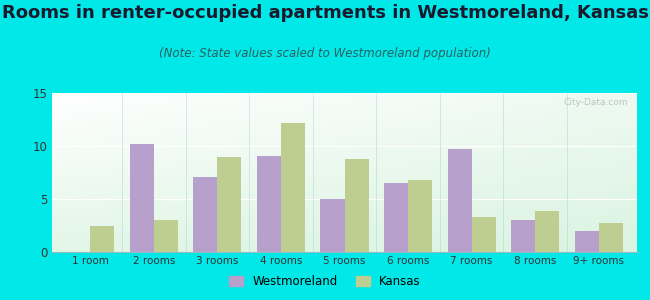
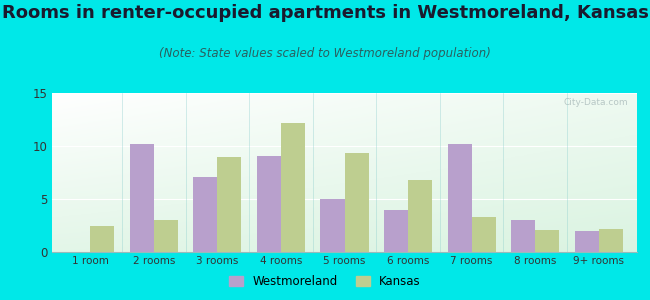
Kansas/5 rooms: 8.8 -> 9.3
Westmoreland/6 rooms: 6.5 -> 4.0
Westmoreland/7 rooms: 9.7 -> 10.2
Kansas/8 rooms: 3.9 -> 2.1
Kansas/9+ rooms: 2.7 -> 2.2
